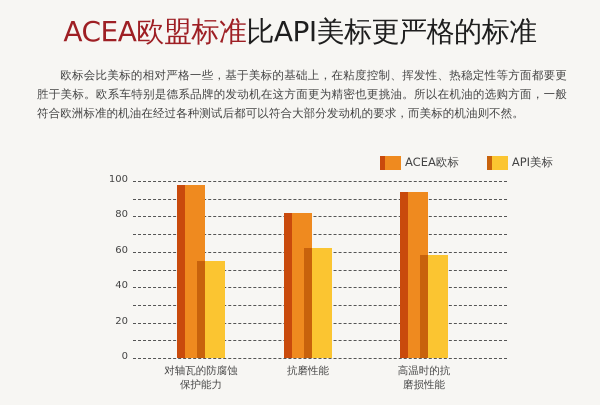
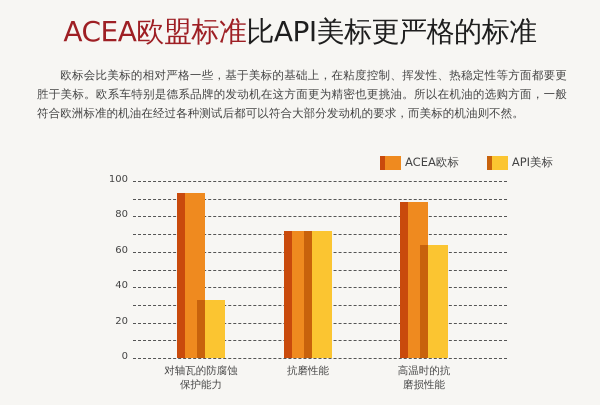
ACEA欧标/对轴瓦的防腐蚀保护能力: 98 -> 93
API美标/对轴瓦的防腐蚀保护能力: 55 -> 33
ACEA欧标/抗磨性能: 82 -> 72
API美标/抗磨性能: 62 -> 72
ACEA欧标/高温时的抗磨损性能: 94 -> 88
API美标/高温时的抗磨损性能: 58 -> 64
